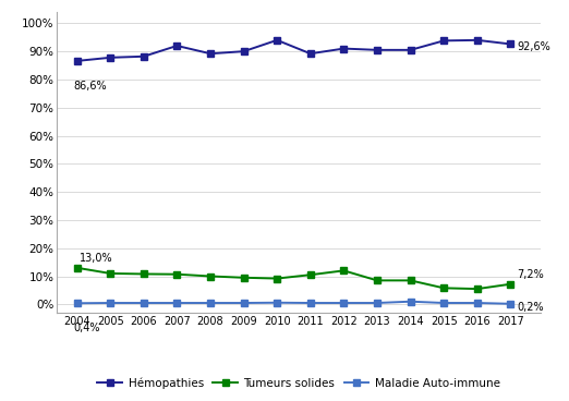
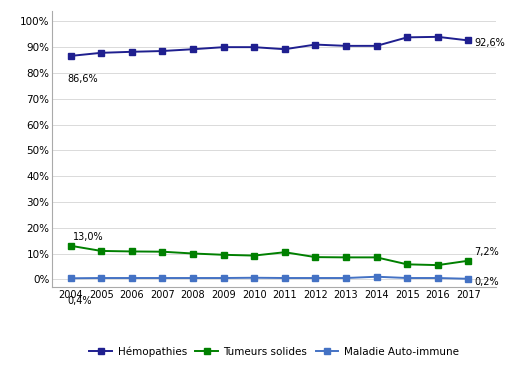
Hémopathies/2007: 92.0% -> 88.5%
Hémopathies/2010: 94.0% -> 90.0%
Tumeurs solides/2012: 12.0% -> 8.6%
